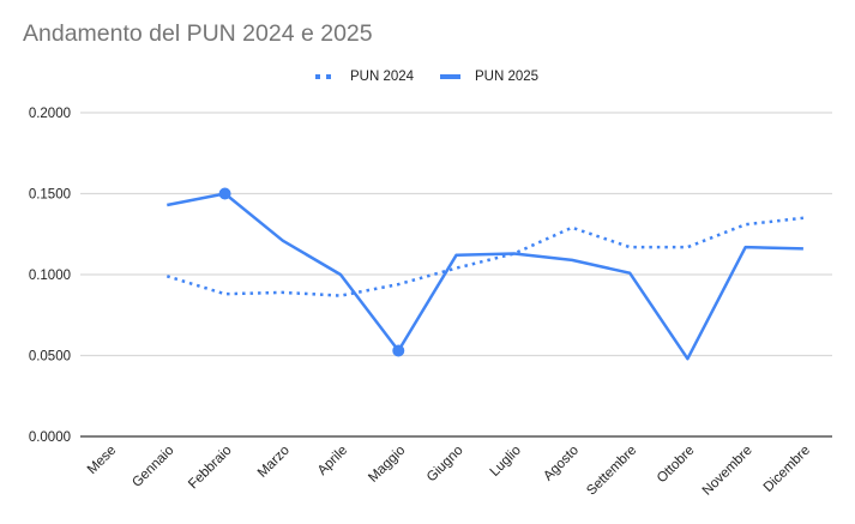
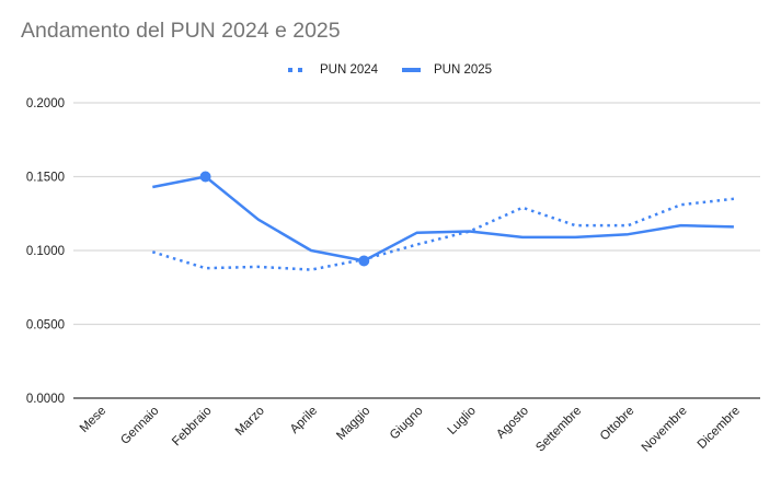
PUN 2025/Maggio: 0.053 -> 0.093
PUN 2025/Settembre: 0.101 -> 0.109
PUN 2025/Ottobre: 0.048 -> 0.111
